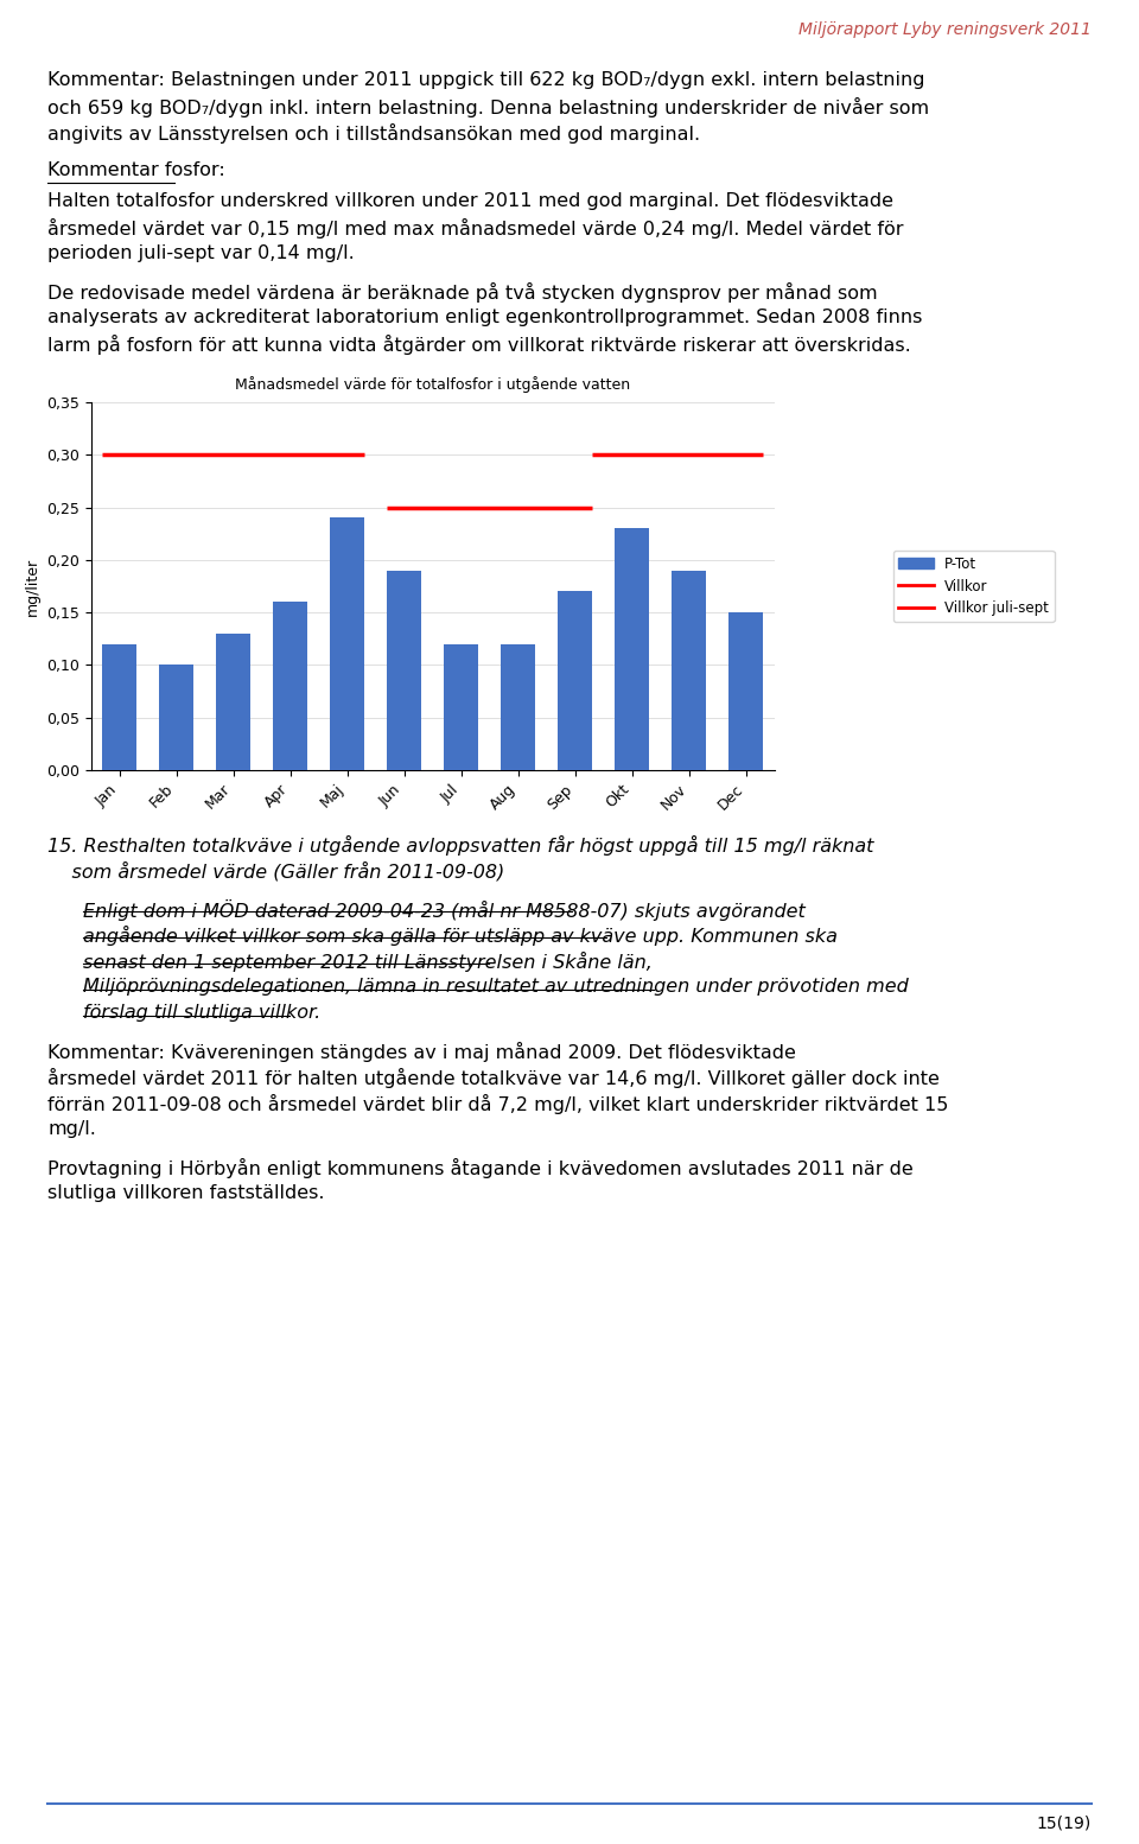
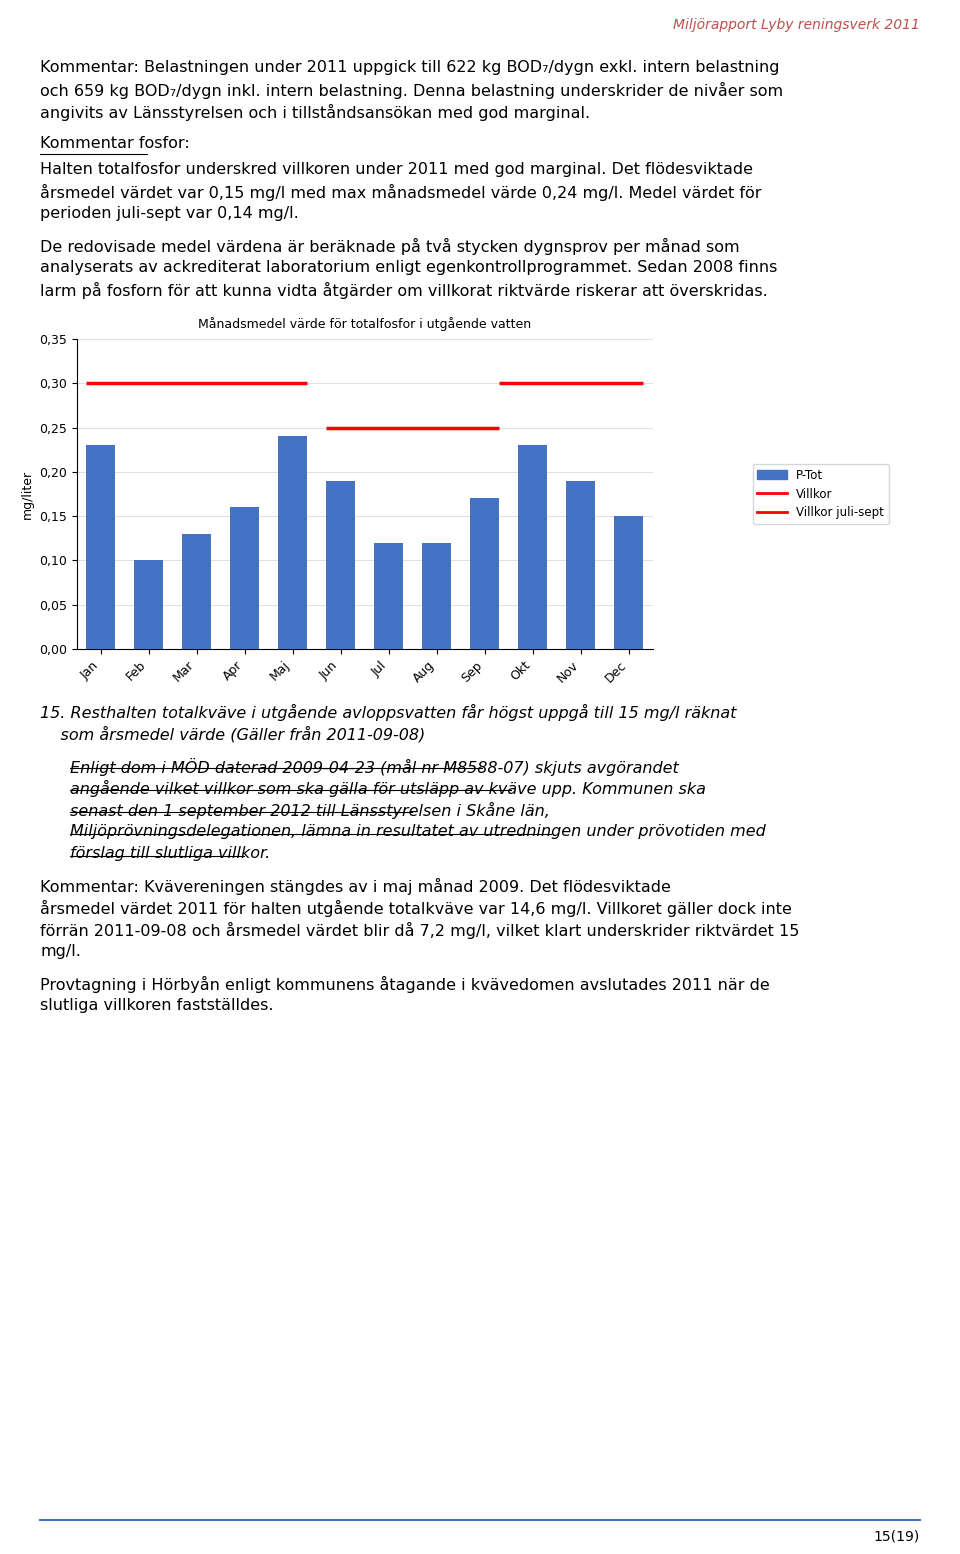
Jan: 0,12 -> 0,23
